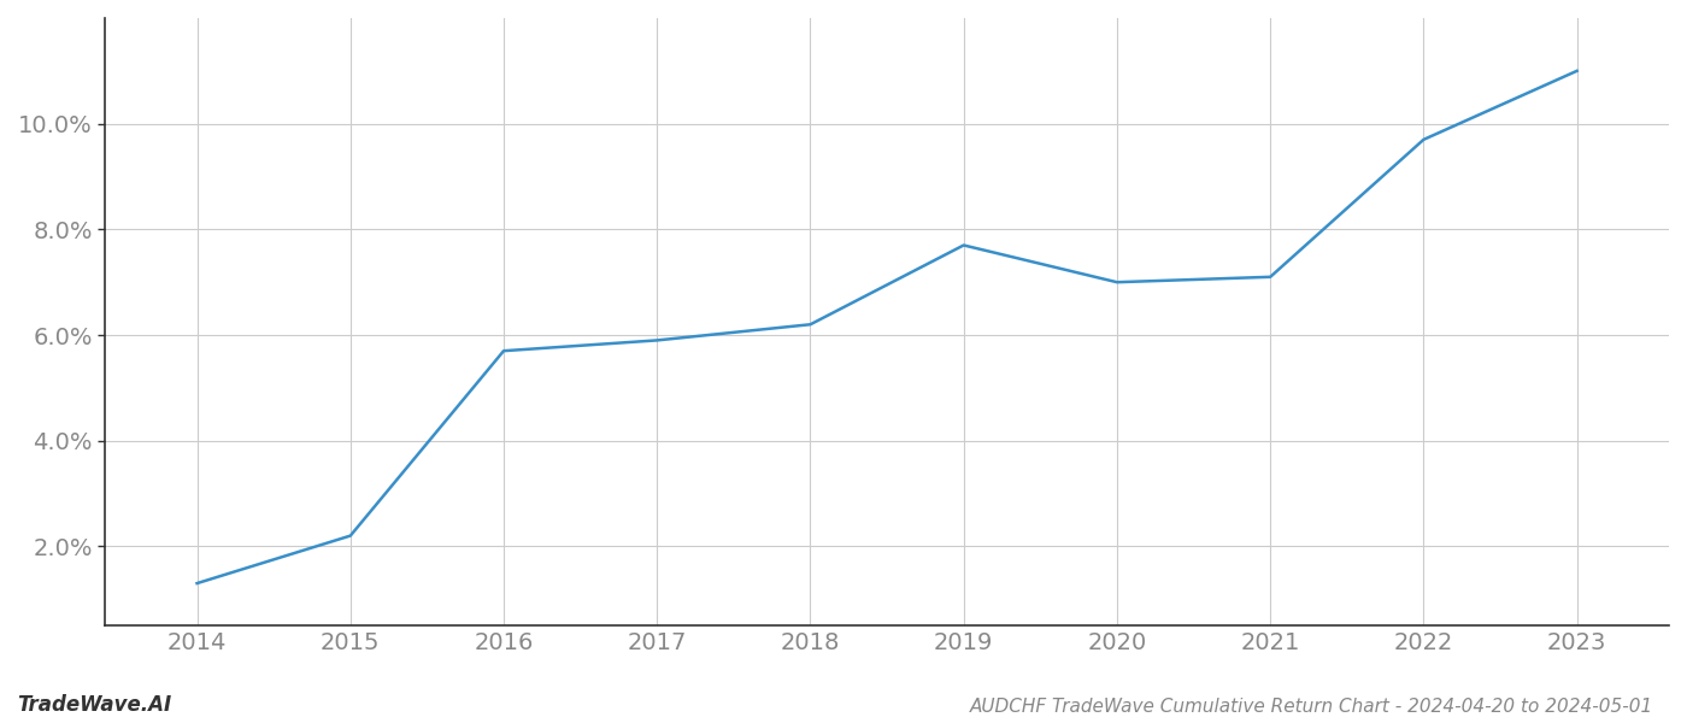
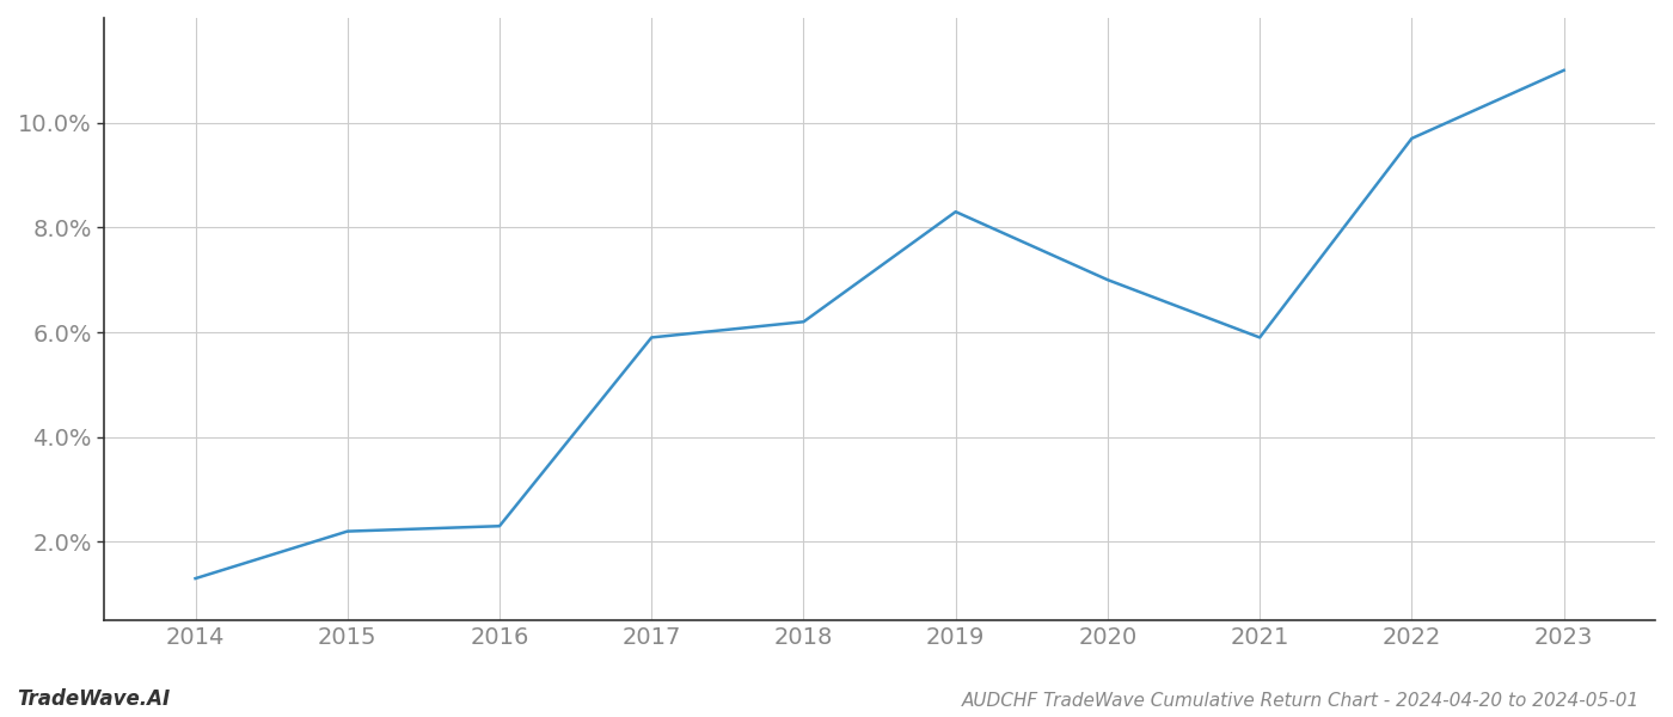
2016: 5.7% -> 2.3%
2019: 7.7% -> 8.3%
2021: 7.1% -> 5.9%
